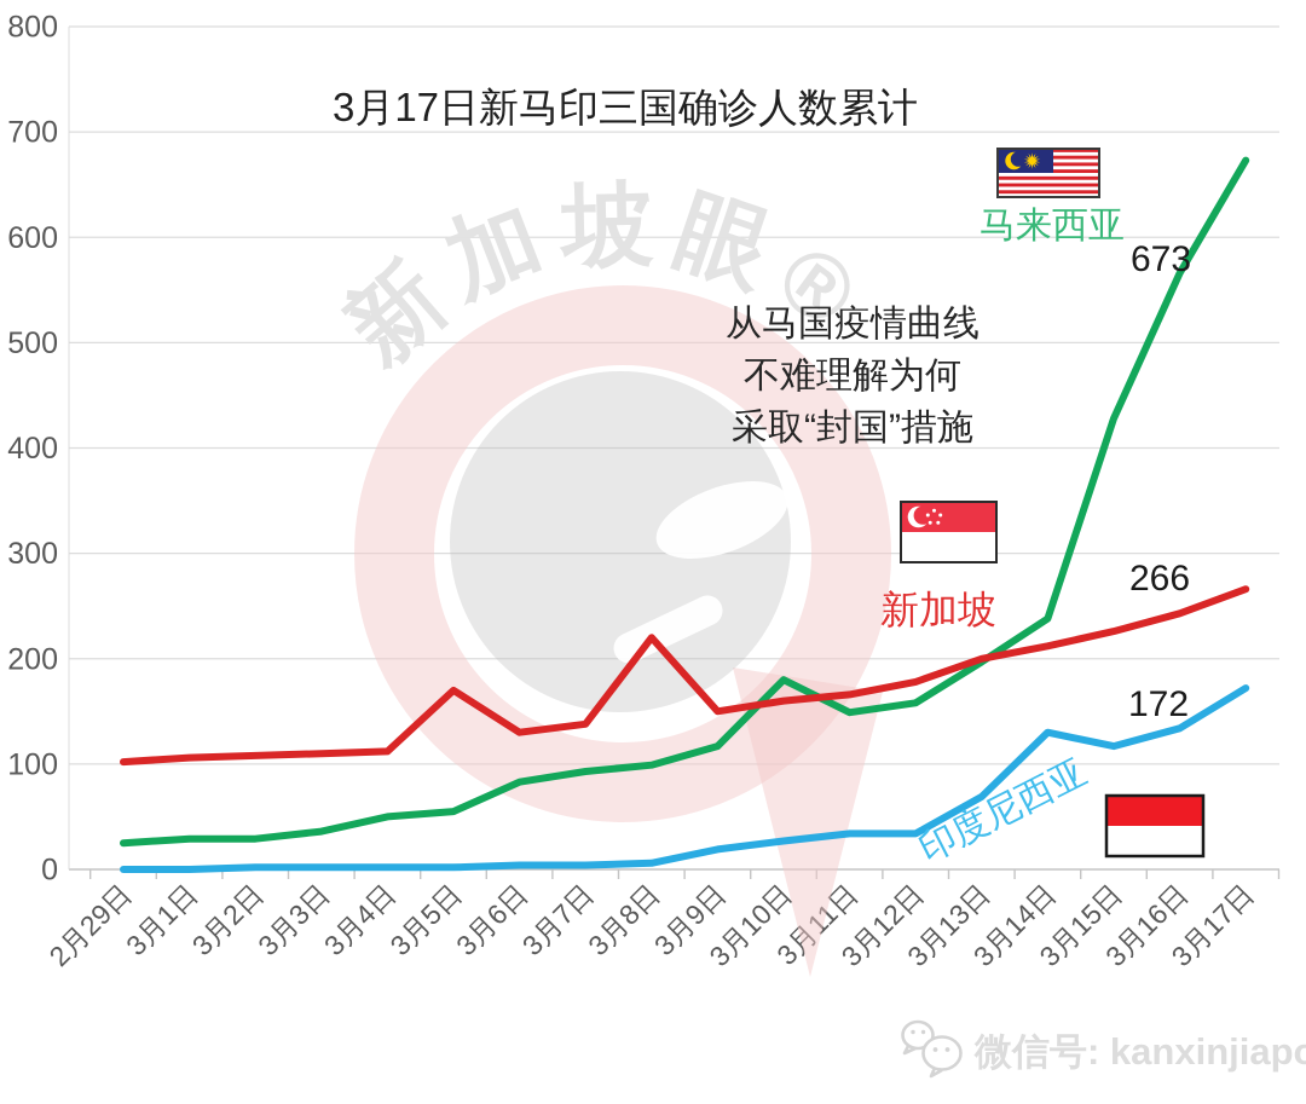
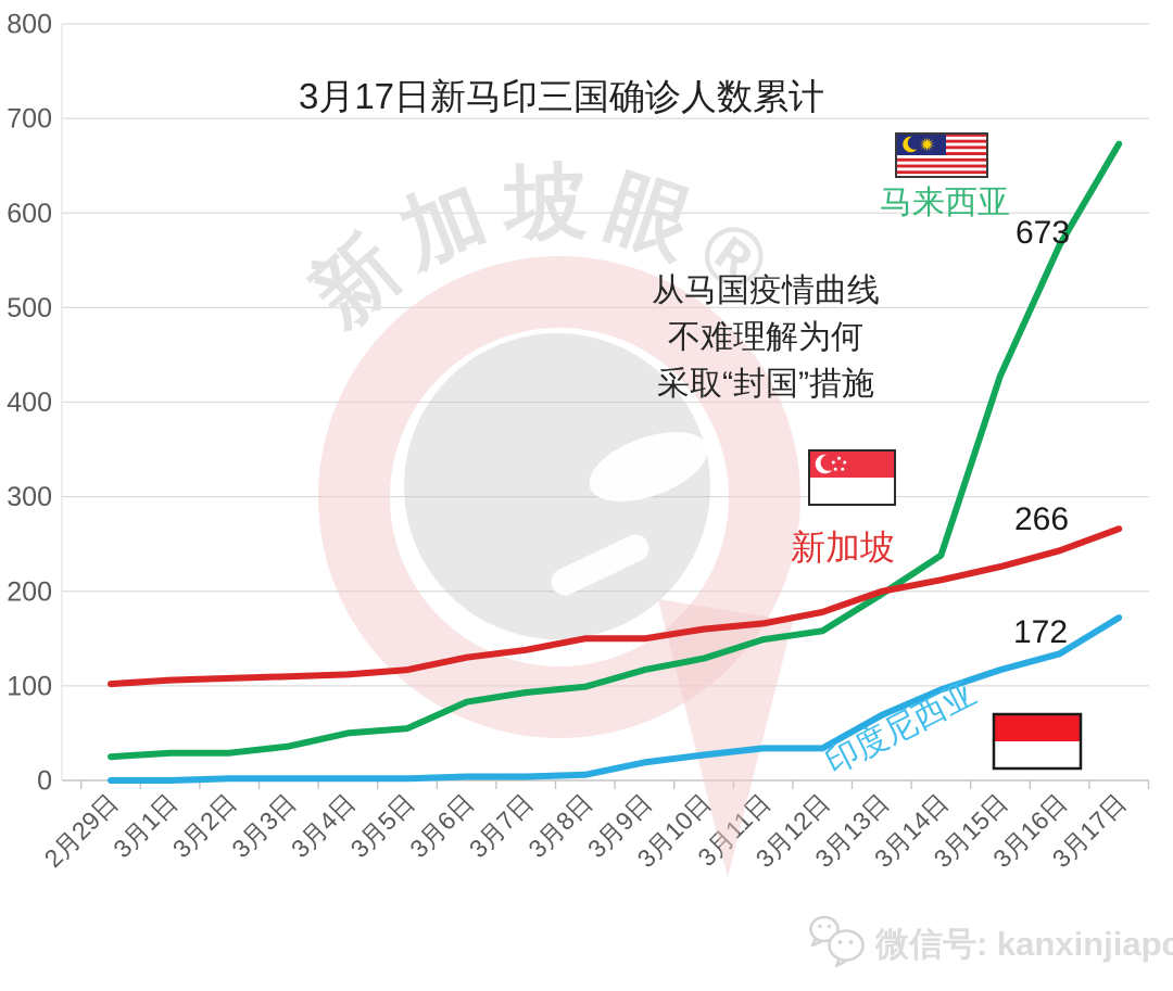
新加坡/3月5日: 170 -> 120
新加坡/3月8日: 220 -> 150
马来西亚/3月10日: 180 -> 130
印度尼西亚/3月14日: 130 -> 100
